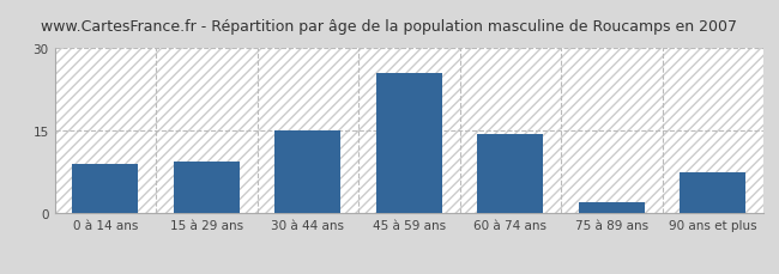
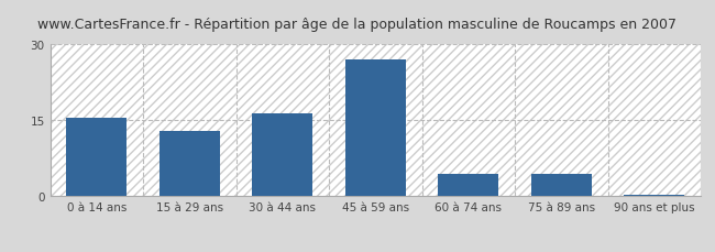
0 à 14 ans: 9.0 -> 15.5
15 à 29 ans: 9.5 -> 13.0
30 à 44 ans: 15.0 -> 16.5
45 à 59 ans: 25.5 -> 27.0
60 à 74 ans: 14.5 -> 4.5
75 à 89 ans: 2.0 -> 4.5
90 ans et plus: 7.5 -> 0.3
